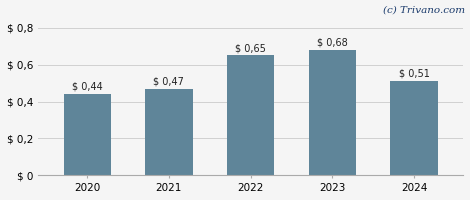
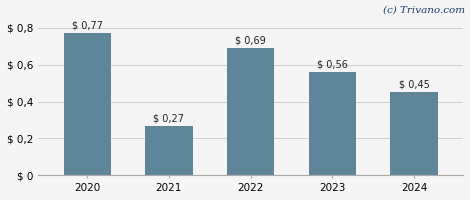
2020: 0,44 -> 0,77
2021: 0,47 -> 0,27
2022: 0,65 -> 0,69
2023: 0,68 -> 0,56
2024: 0,51 -> 0,45
